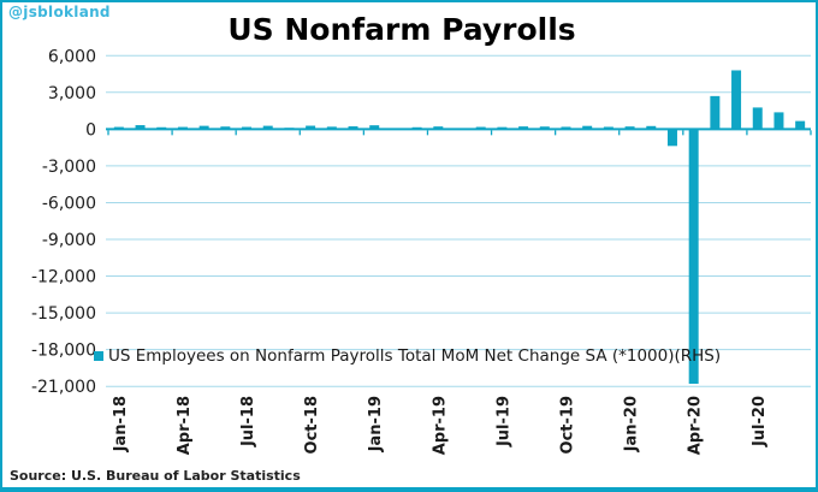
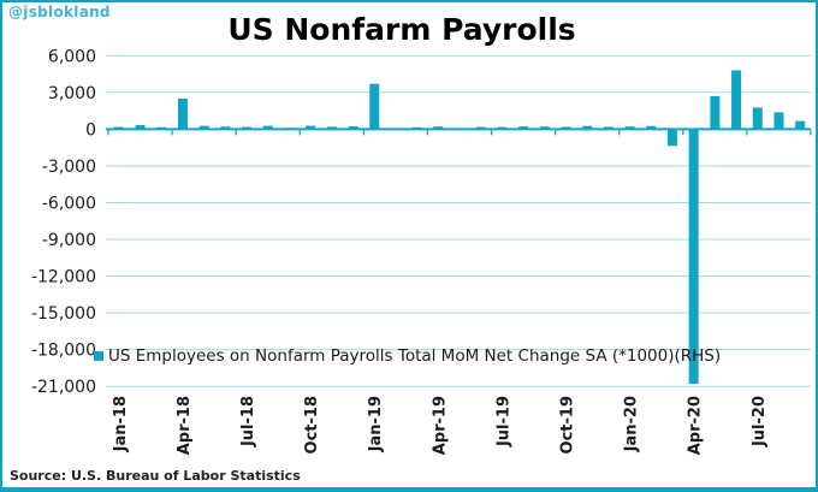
Apr-18: 200 -> 2500
Jan-19: 300 -> 3700
